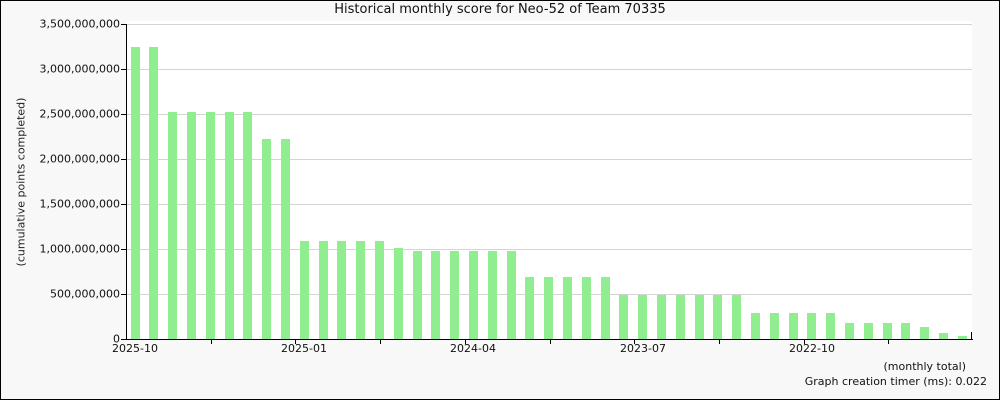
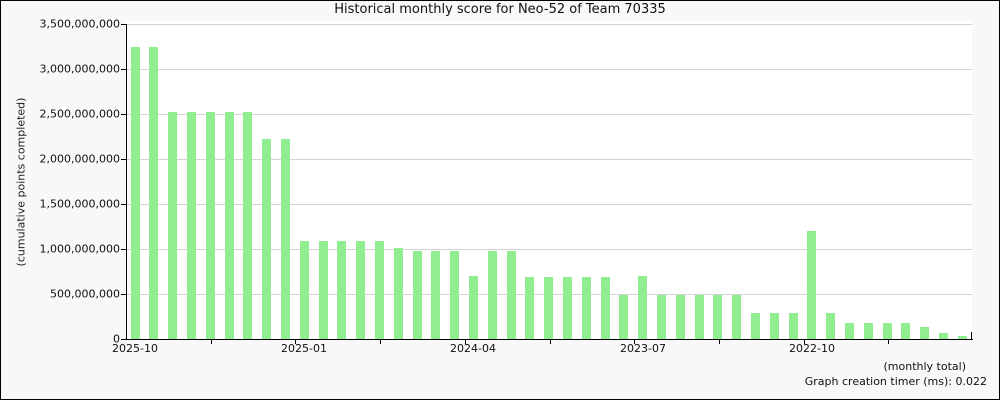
2024-04: 1000000000 -> 700000000
2023-07: 500000000 -> 700000000
2022-10: 300000000 -> 1200000000
